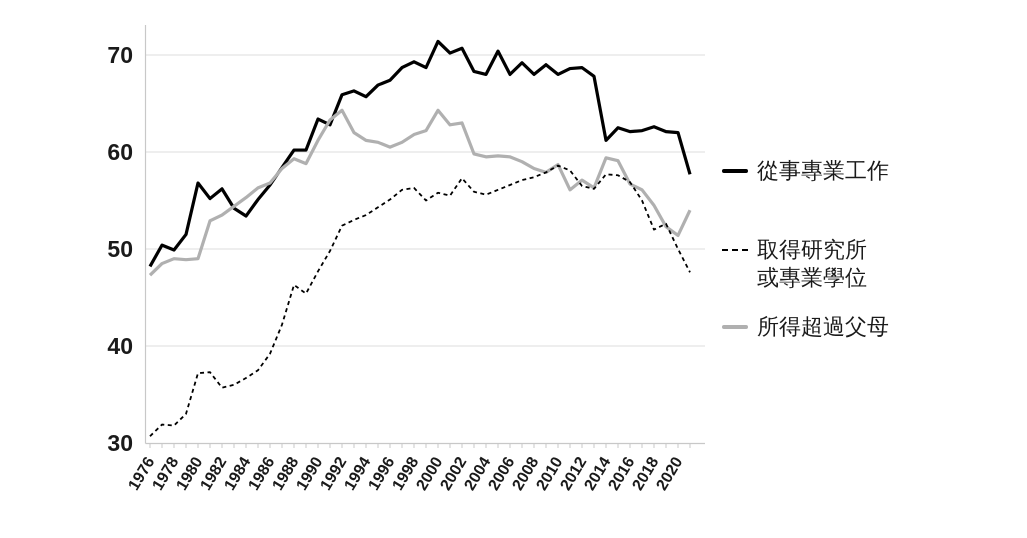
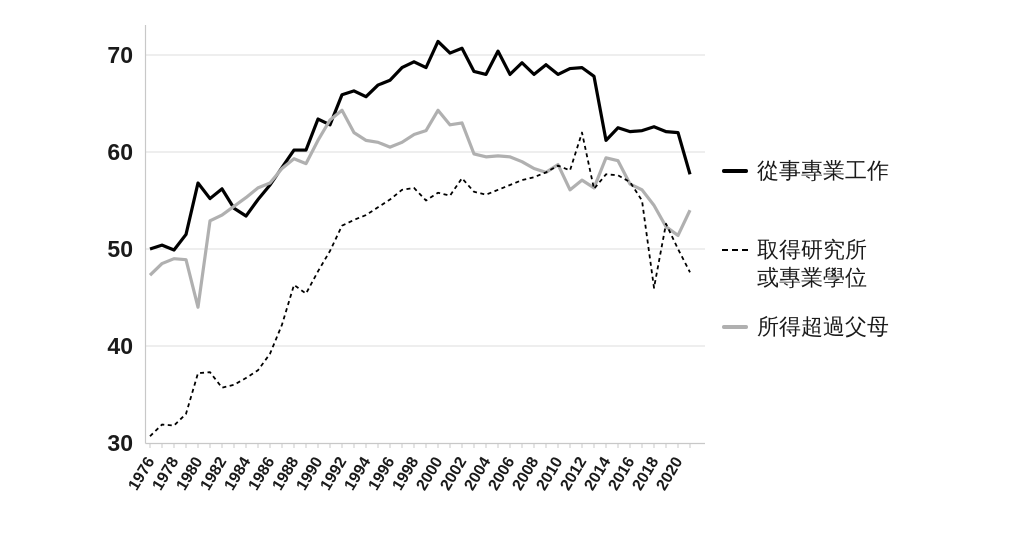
從事專業工作/1976: 48 -> 50
所得超過父母/1980: 49 -> 44
取得研究所或專業學位/2012: 56 -> 62
取得研究所或專業學位/2018: 52 -> 46
